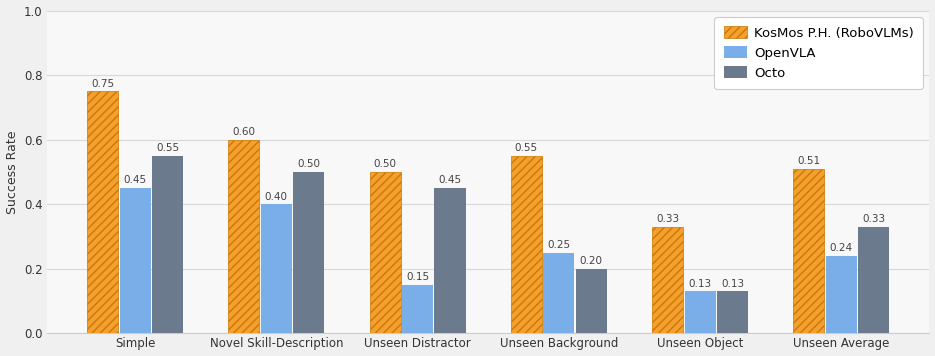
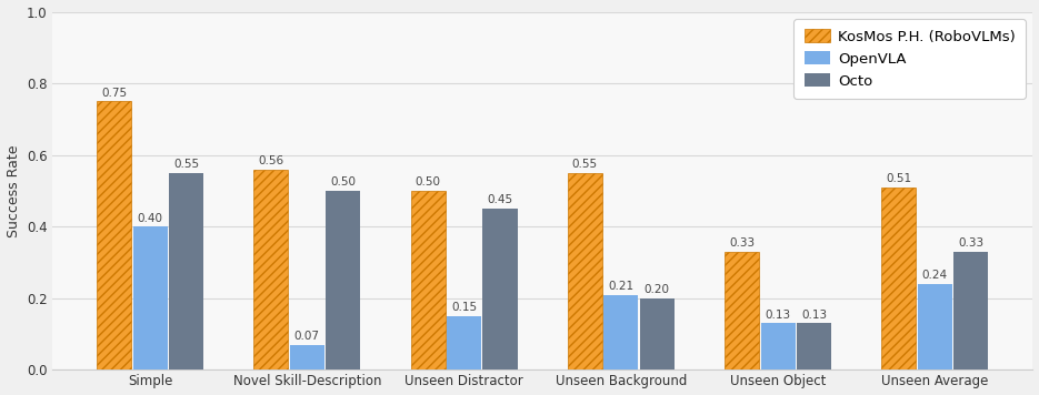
OpenVLA/Simple: 0.45 -> 0.40
KosMos P.H. (RoboVLMs)/Novel Skill-Description: 0.60 -> 0.56
OpenVLA/Novel Skill-Description: 0.40 -> 0.07
OpenVLA/Unseen Background: 0.25 -> 0.21
